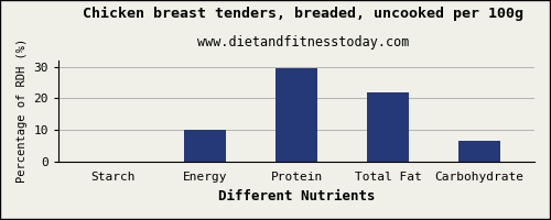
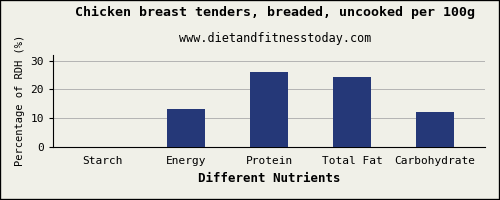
Energy: 10.0 -> 13.2
Protein: 29.5 -> 26.0
Total Fat: 22.0 -> 24.2
Carbohydrate: 6.5 -> 12.0
